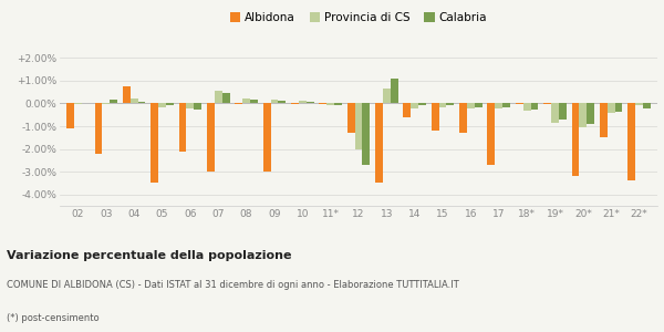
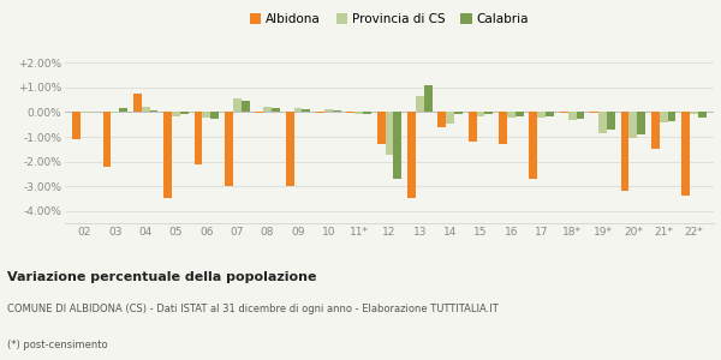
Provincia di CS/12: -2.00% -> -1.75%
Provincia di CS/14: -0.20% -> -0.45%
